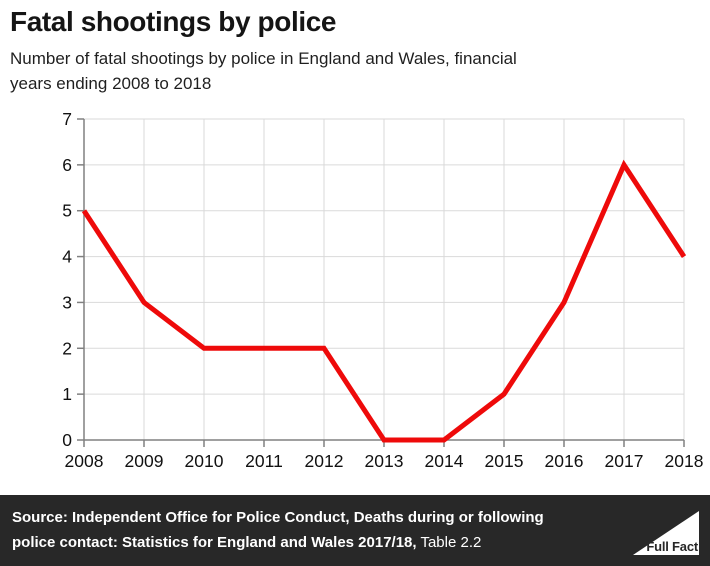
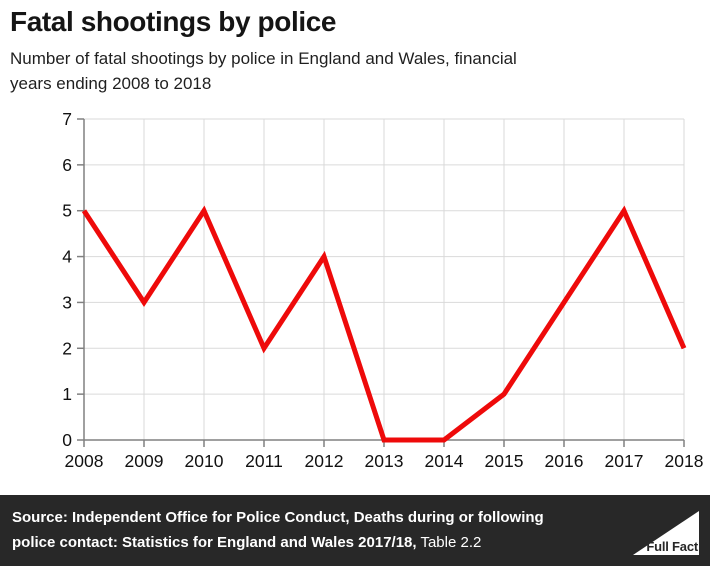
2010: 2 -> 5
2012: 2 -> 4
2017: 6 -> 5
2018: 4 -> 2
